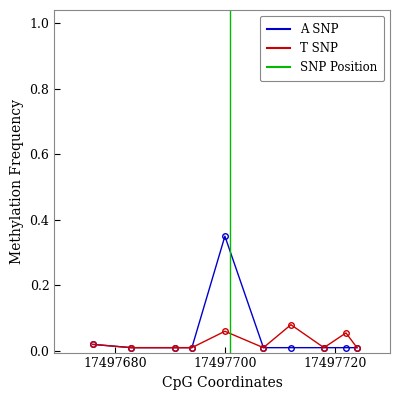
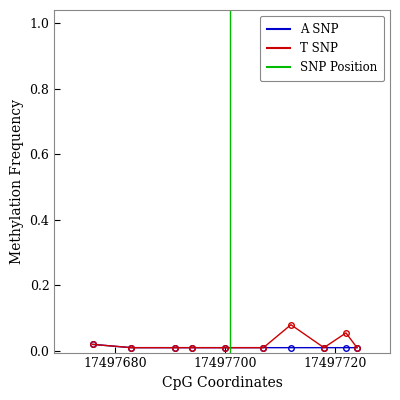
A SNP/17497700: 0.35 -> 0.01
T SNP/17497700: 0.060 -> 0.010
